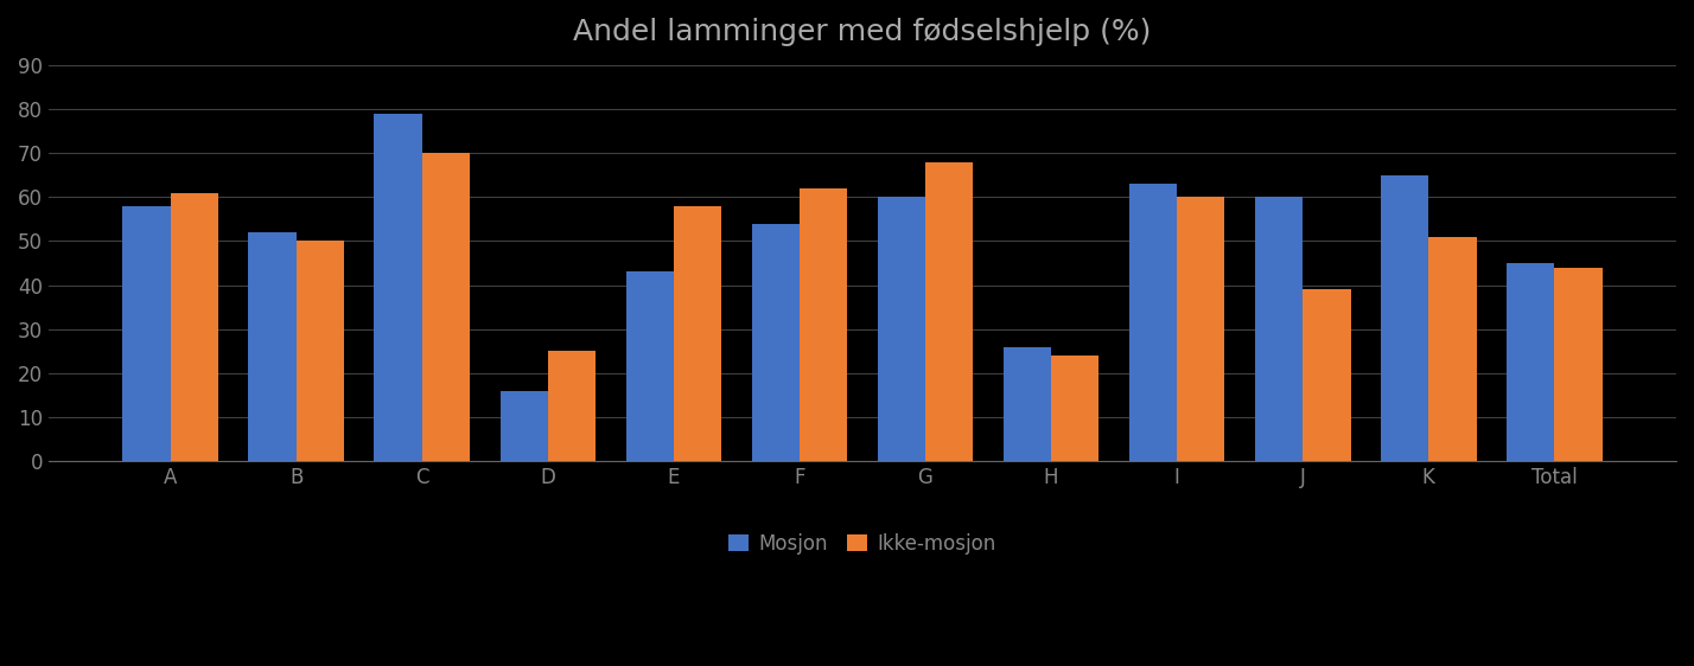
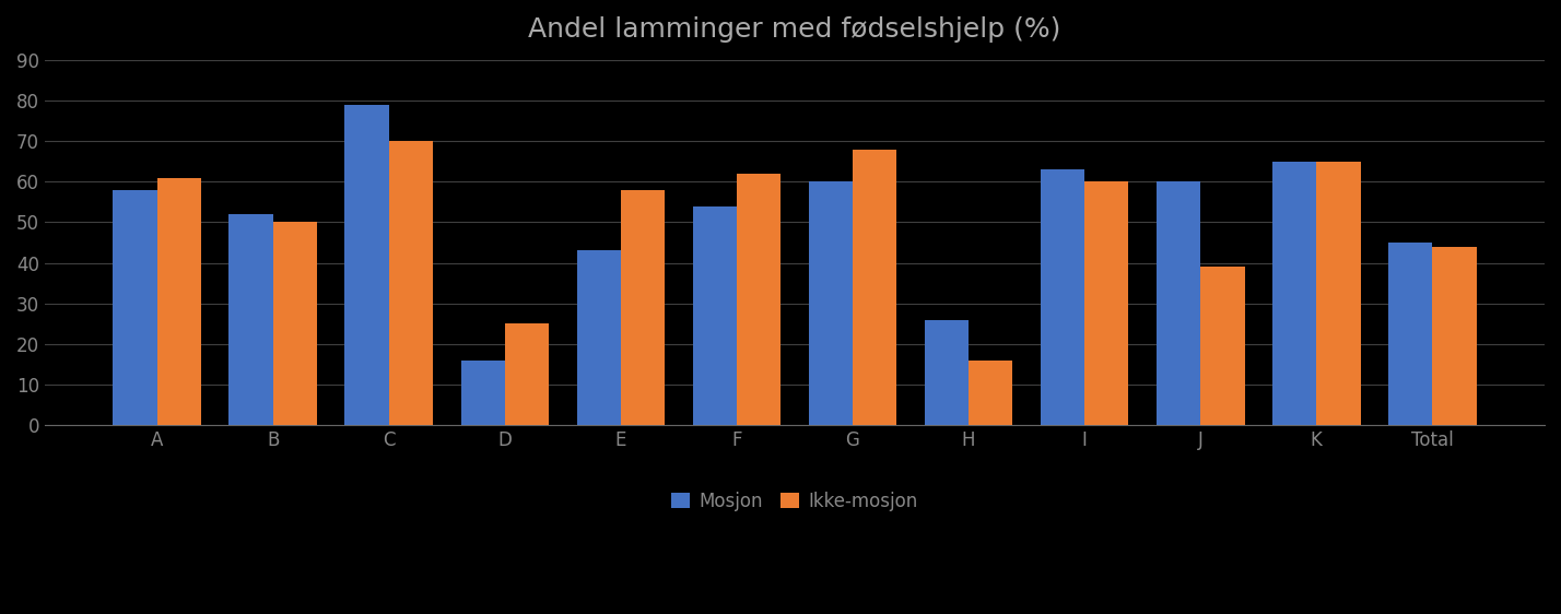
Ikke-mosjon/H: 24 -> 16
Ikke-mosjon/K: 51 -> 65
